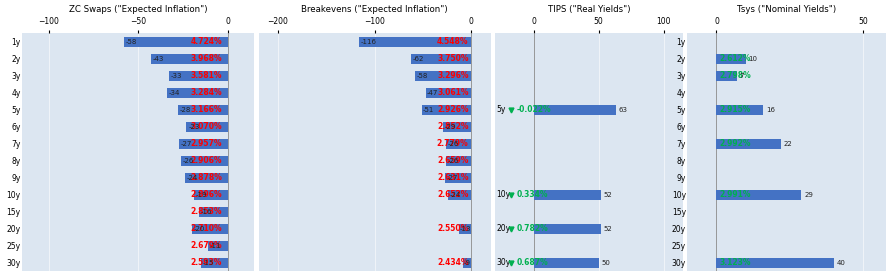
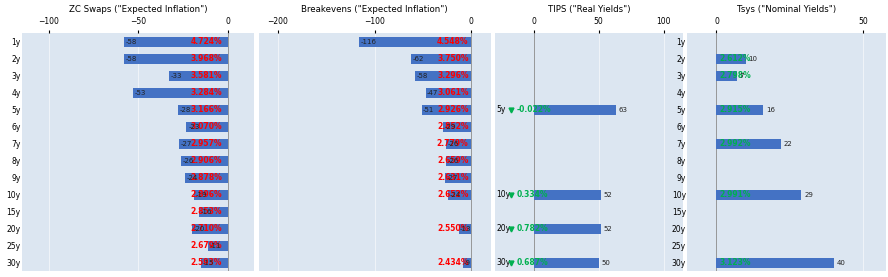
ZC Swaps ("Expected Inflation")/2y: -43 -> -58
ZC Swaps ("Expected Inflation")/4y: -34 -> -53
